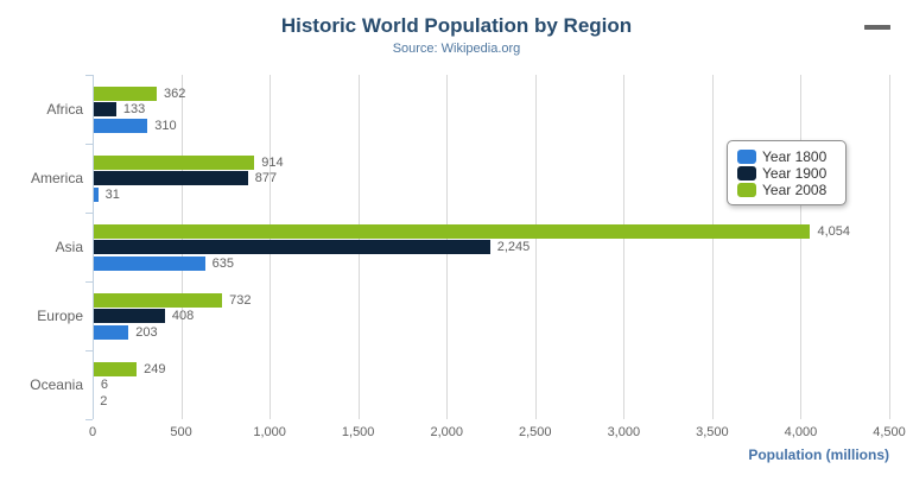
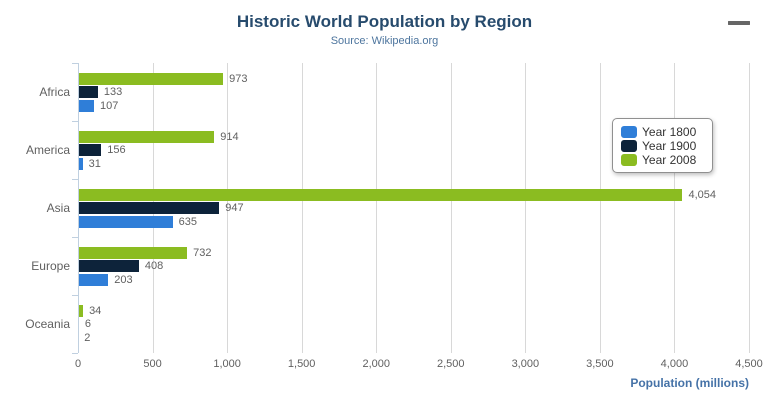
Year 1800/Africa: 310 -> 107
Year 2008/Africa: 362 -> 973
Year 1900/America: 877 -> 156
Year 1900/Asia: 2,245 -> 947
Year 2008/Oceania: 249 -> 34
